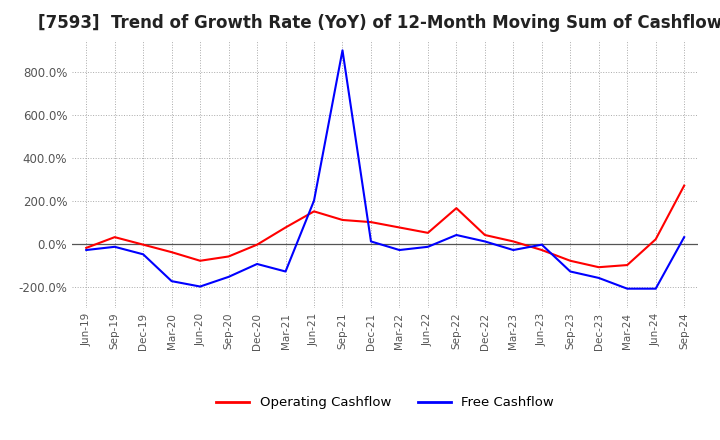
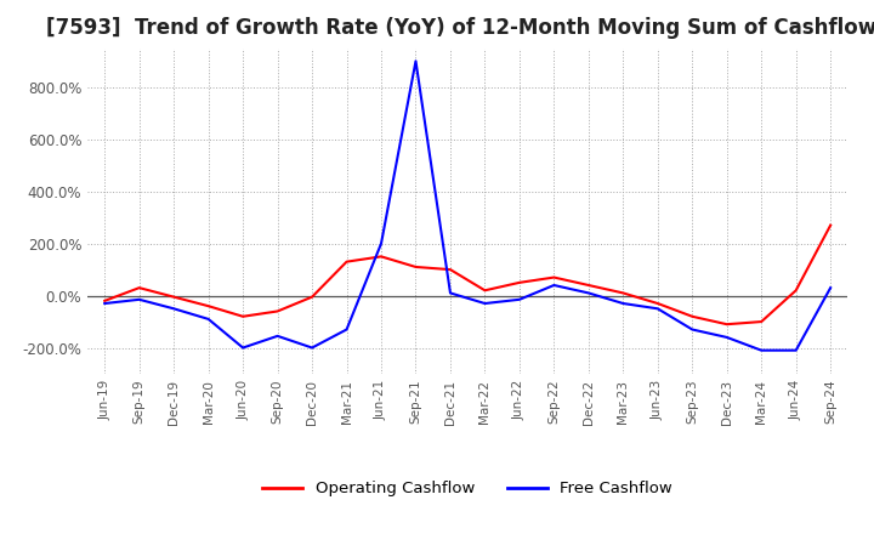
Free Cashflow/Mar-20: -175% -> -90%
Free Cashflow/Dec-20: -95% -> -200%
Operating Cashflow/Mar-21: 75% -> 130%
Operating Cashflow/Mar-22: 75% -> 20%
Operating Cashflow/Sep-22: 165% -> 70%
Free Cashflow/Jun-23: -5% -> -50%
